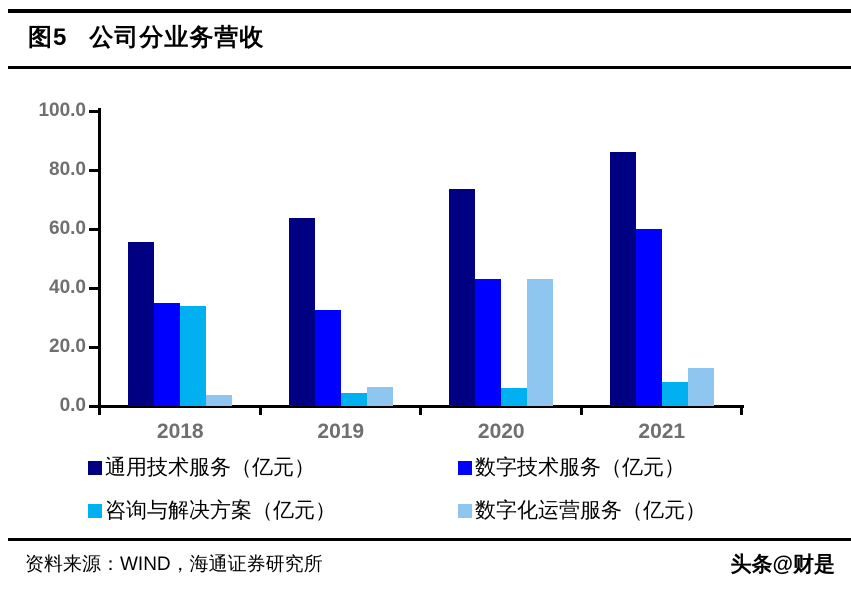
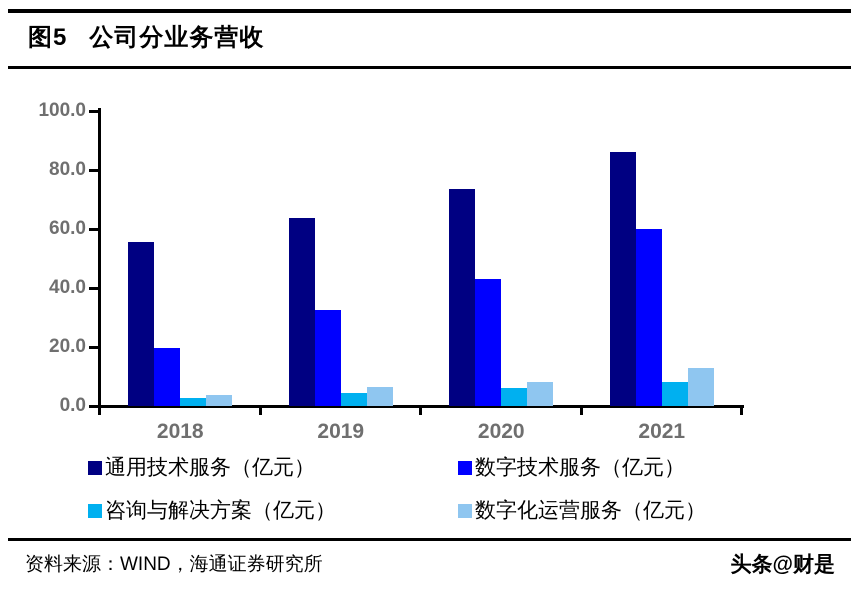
数字技术服务（亿元）/2018: 35 -> 20
咨询与解决方案（亿元）/2018: 34 -> 3
数字化运营服务（亿元）/2020: 43 -> 8
